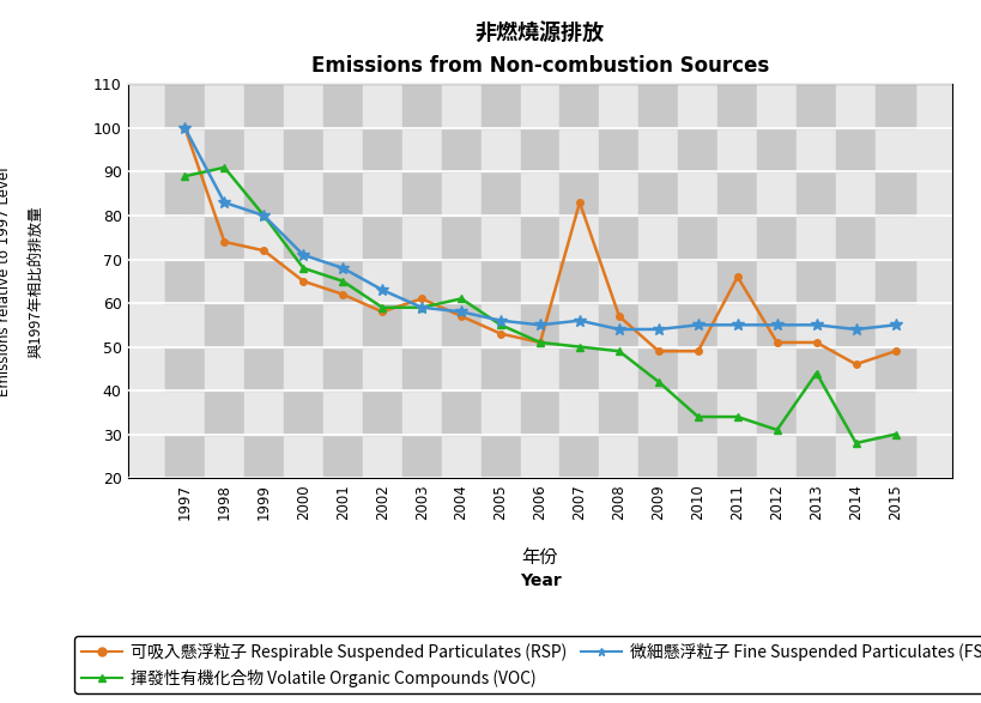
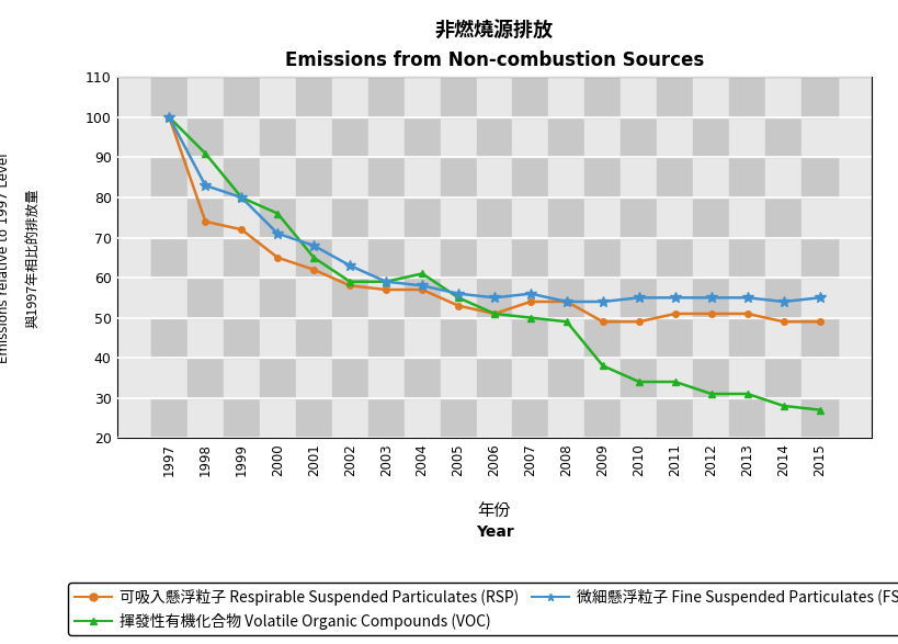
揮發性有機化合物 Volatile Organic Compounds (VOC)/1997: 89 -> 100
揮發性有機化合物 Volatile Organic Compounds (VOC)/2000: 68 -> 76
可吸入懸浮粒子 Respirable Suspended Particulates (RSP)/2003: 61 -> 57
可吸入懸浮粒子 Respirable Suspended Particulates (RSP)/2007: 83 -> 54
可吸入懸浮粒子 Respirable Suspended Particulates (RSP)/2008: 57 -> 54
揮發性有機化合物 Volatile Organic Compounds (VOC)/2009: 42 -> 38
可吸入懸浮粒子 Respirable Suspended Particulates (RSP)/2011: 66 -> 51
揮發性有機化合物 Volatile Organic Compounds (VOC)/2013: 44 -> 31
可吸入懸浮粒子 Respirable Suspended Particulates (RSP)/2014: 46 -> 49
揮發性有機化合物 Volatile Organic Compounds (VOC)/2015: 30 -> 27
